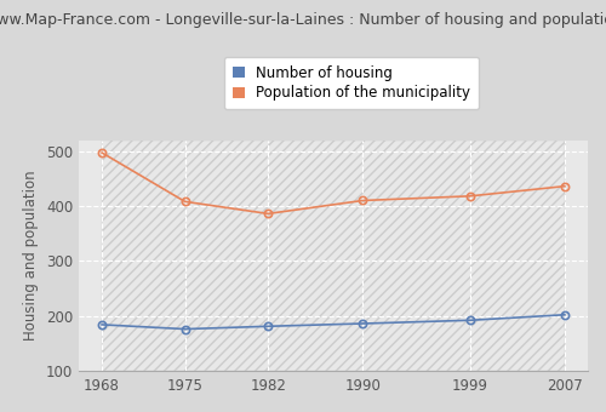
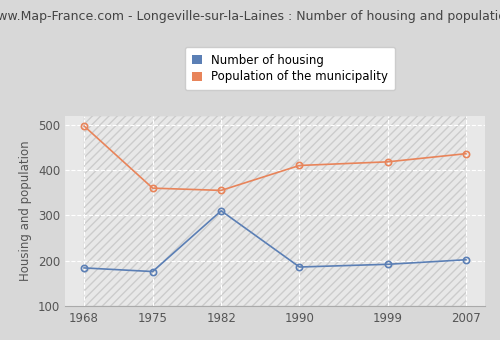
Population of the municipality/1975: 408 -> 360
Number of housing/1982: 181 -> 310
Population of the municipality/1982: 386 -> 355
